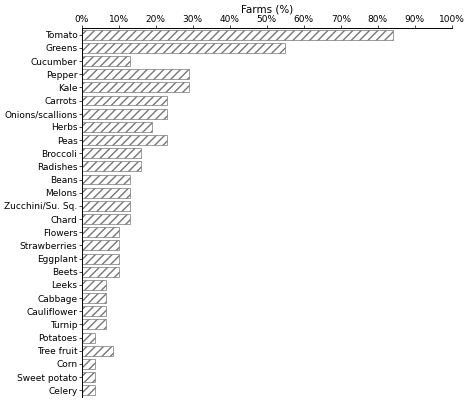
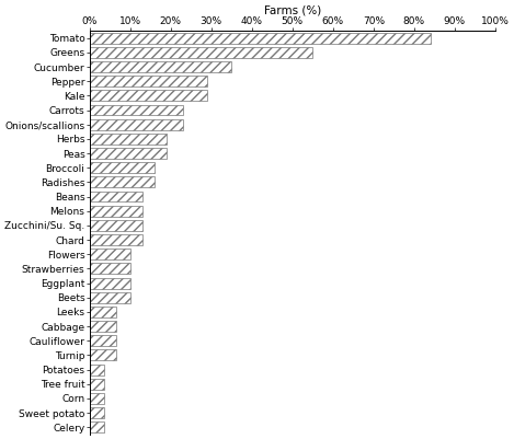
Cucumber: 13.0% -> 35.0%
Peas: 23.0% -> 19.0%
Tree fruit: 8.5% -> 3.5%
